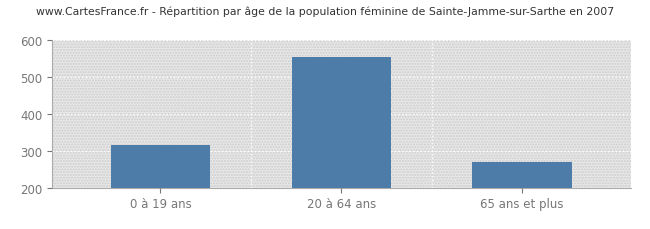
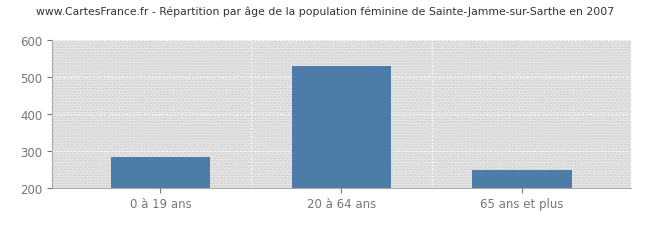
0 à 19 ans: 315 -> 284
20 à 64 ans: 555 -> 531
65 ans et plus: 270 -> 247
